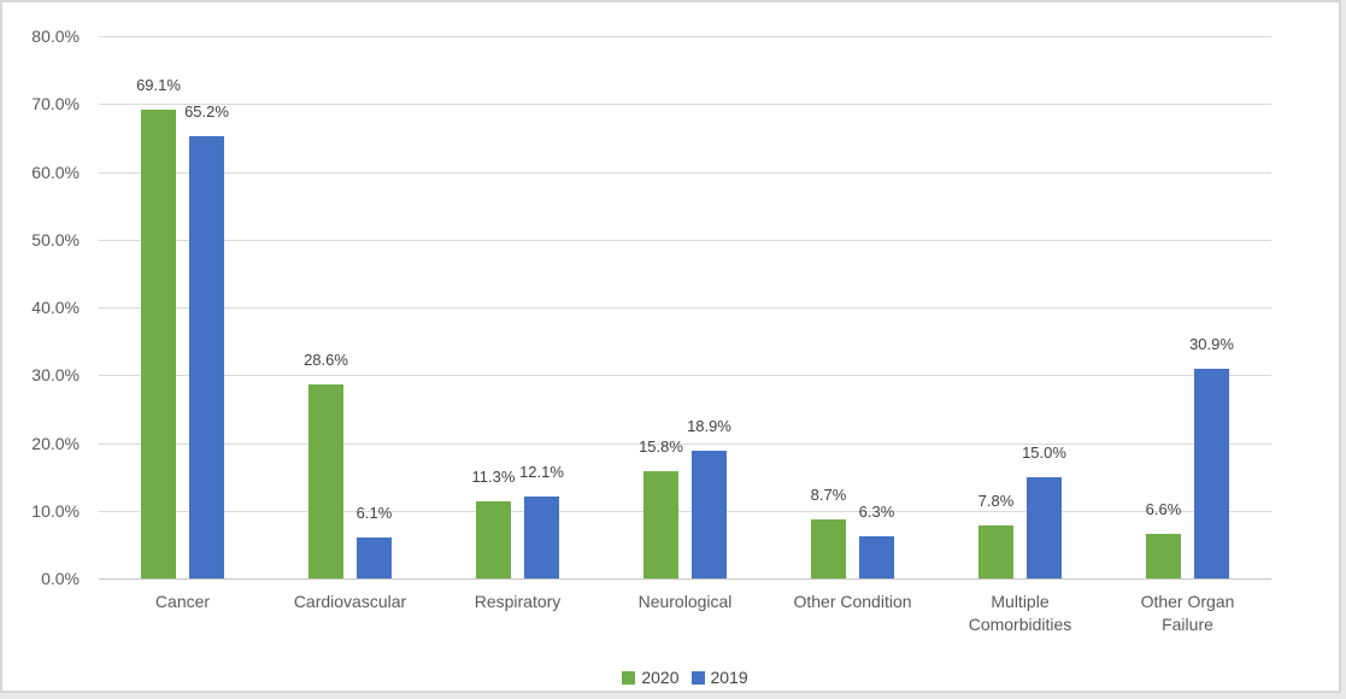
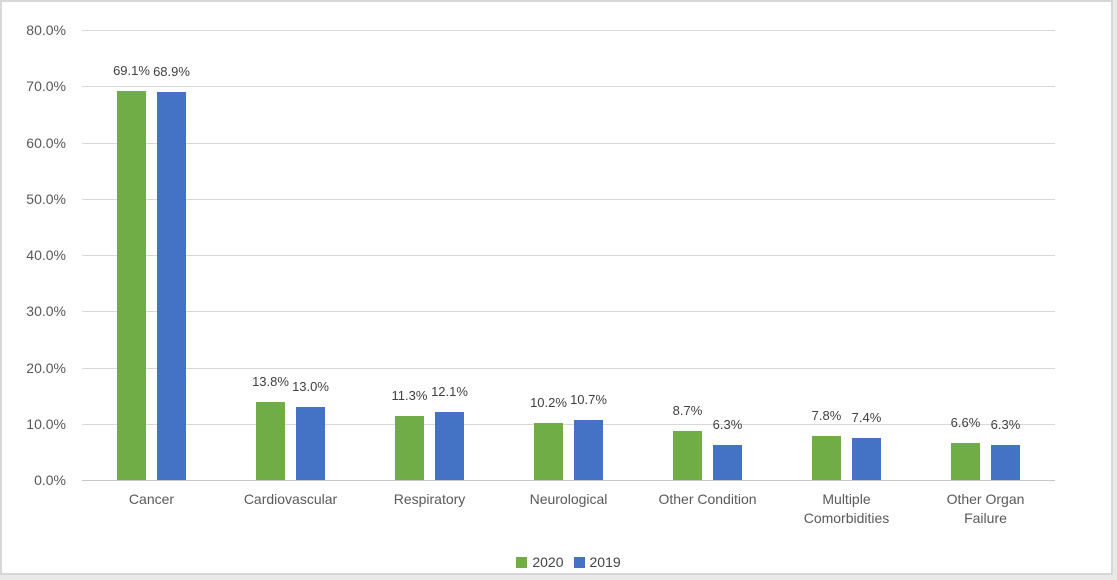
2019/Cancer: 65.2% -> 68.9%
2020/Cardiovascular: 28.6% -> 13.8%
2019/Cardiovascular: 6.1% -> 13.0%
2020/Neurological: 15.8% -> 10.2%
2019/Neurological: 18.9% -> 10.7%
2019/Multiple Comorbidities: 15.0% -> 7.4%
2019/Other Organ Failure: 30.9% -> 6.3%
